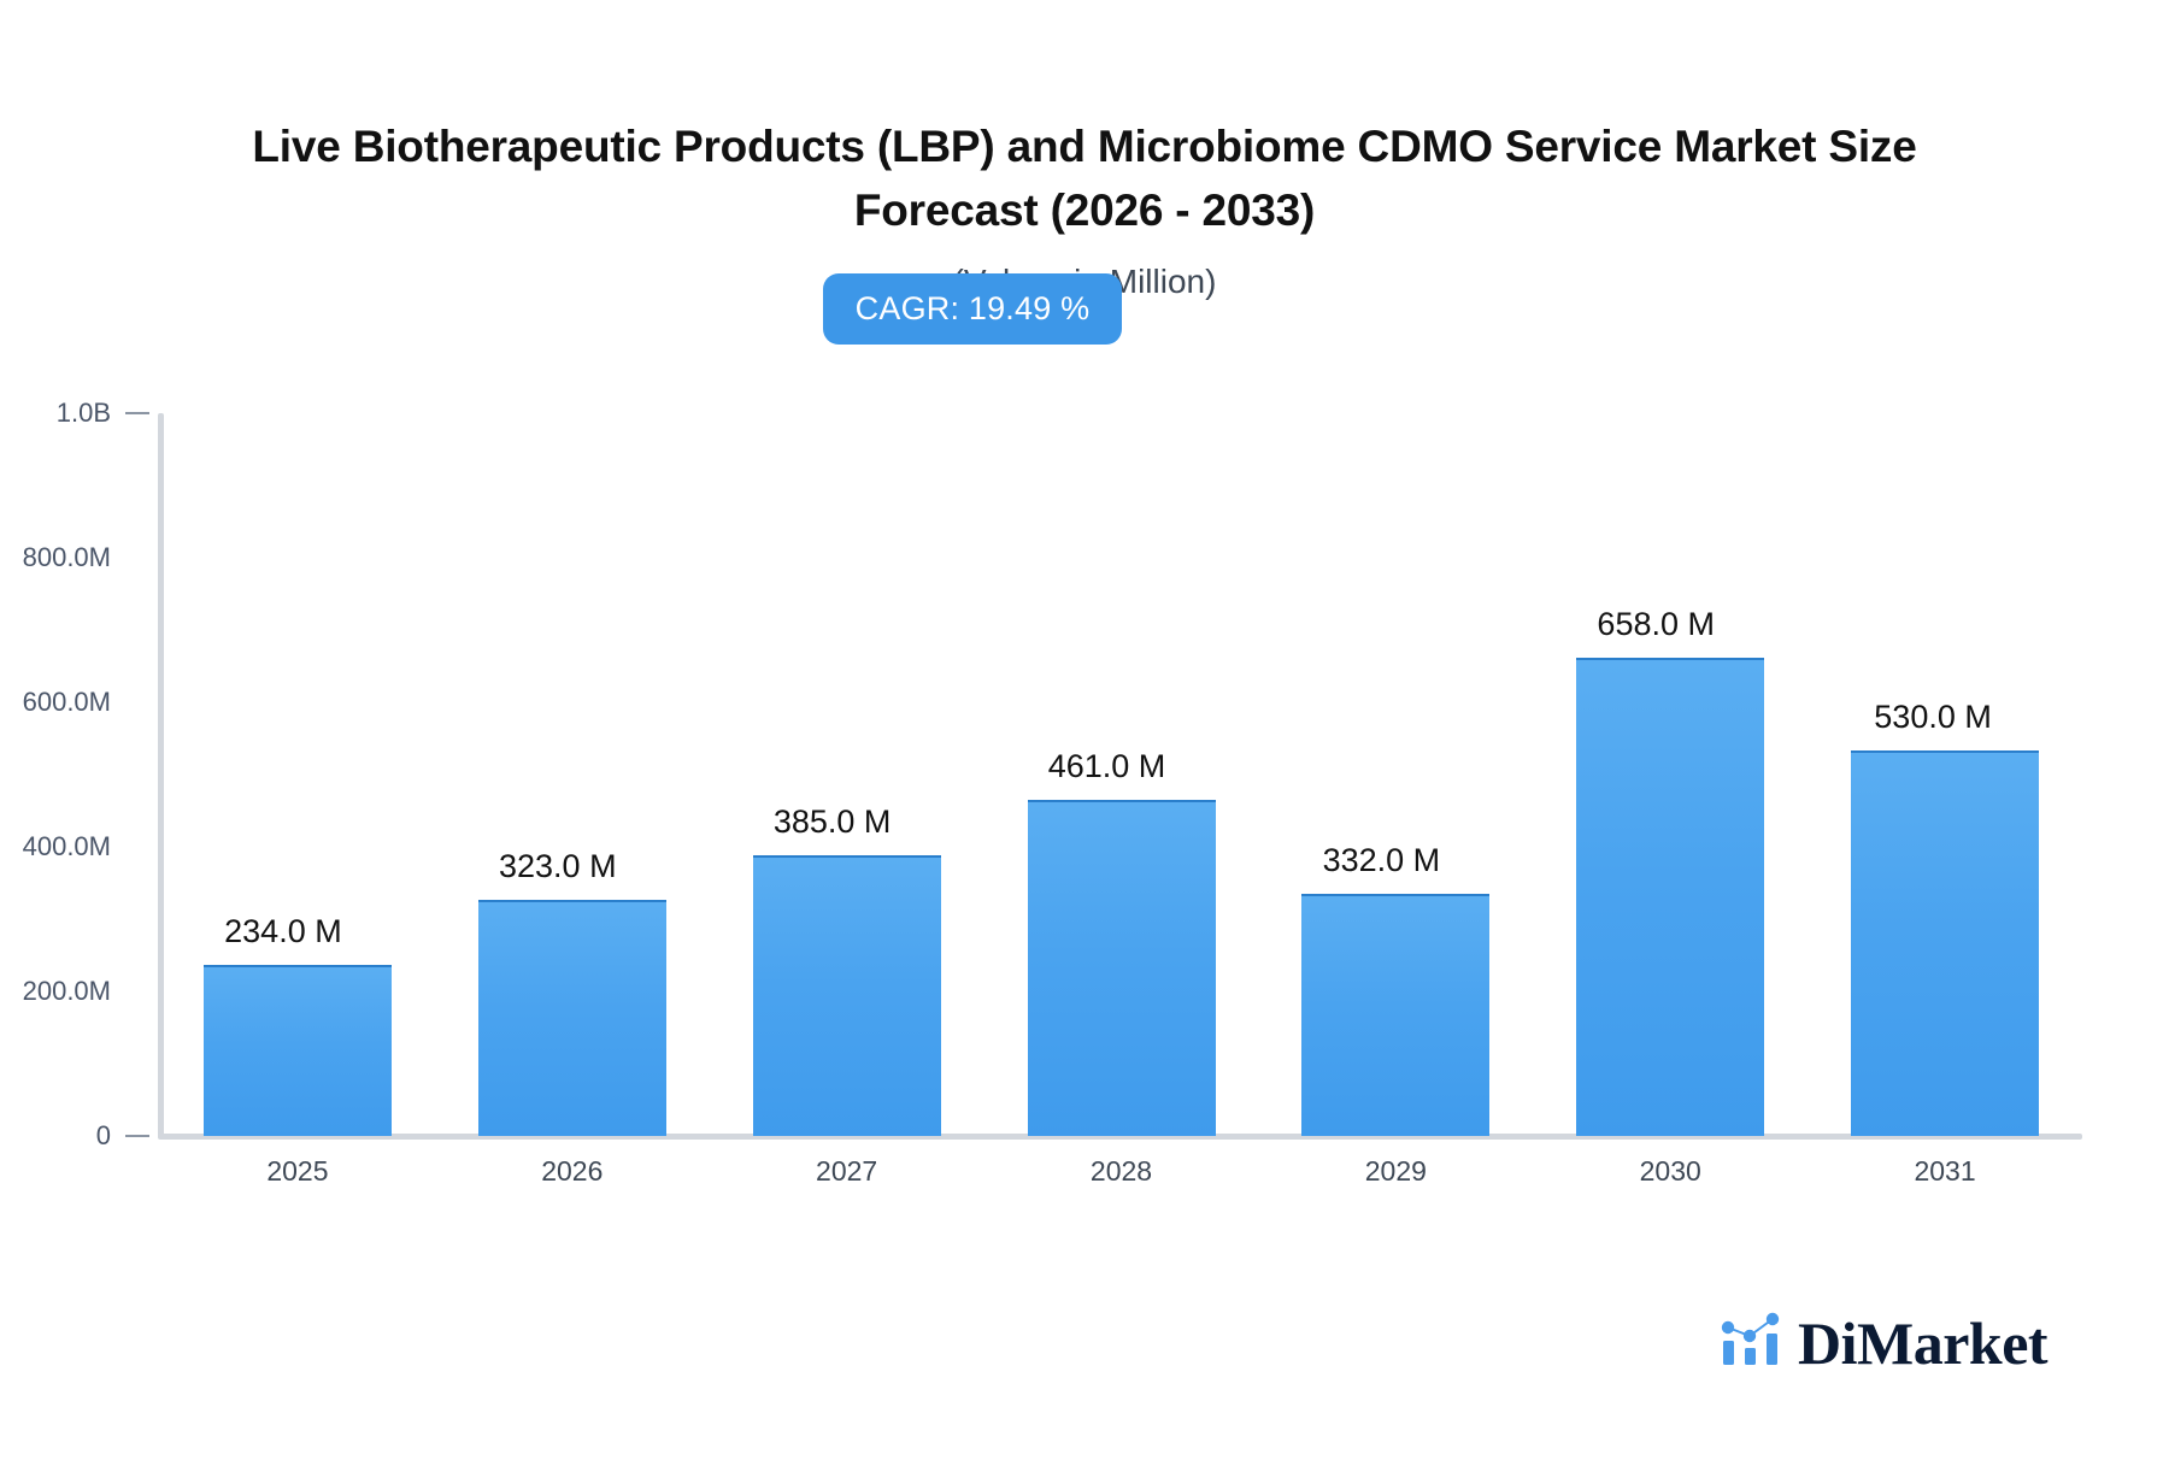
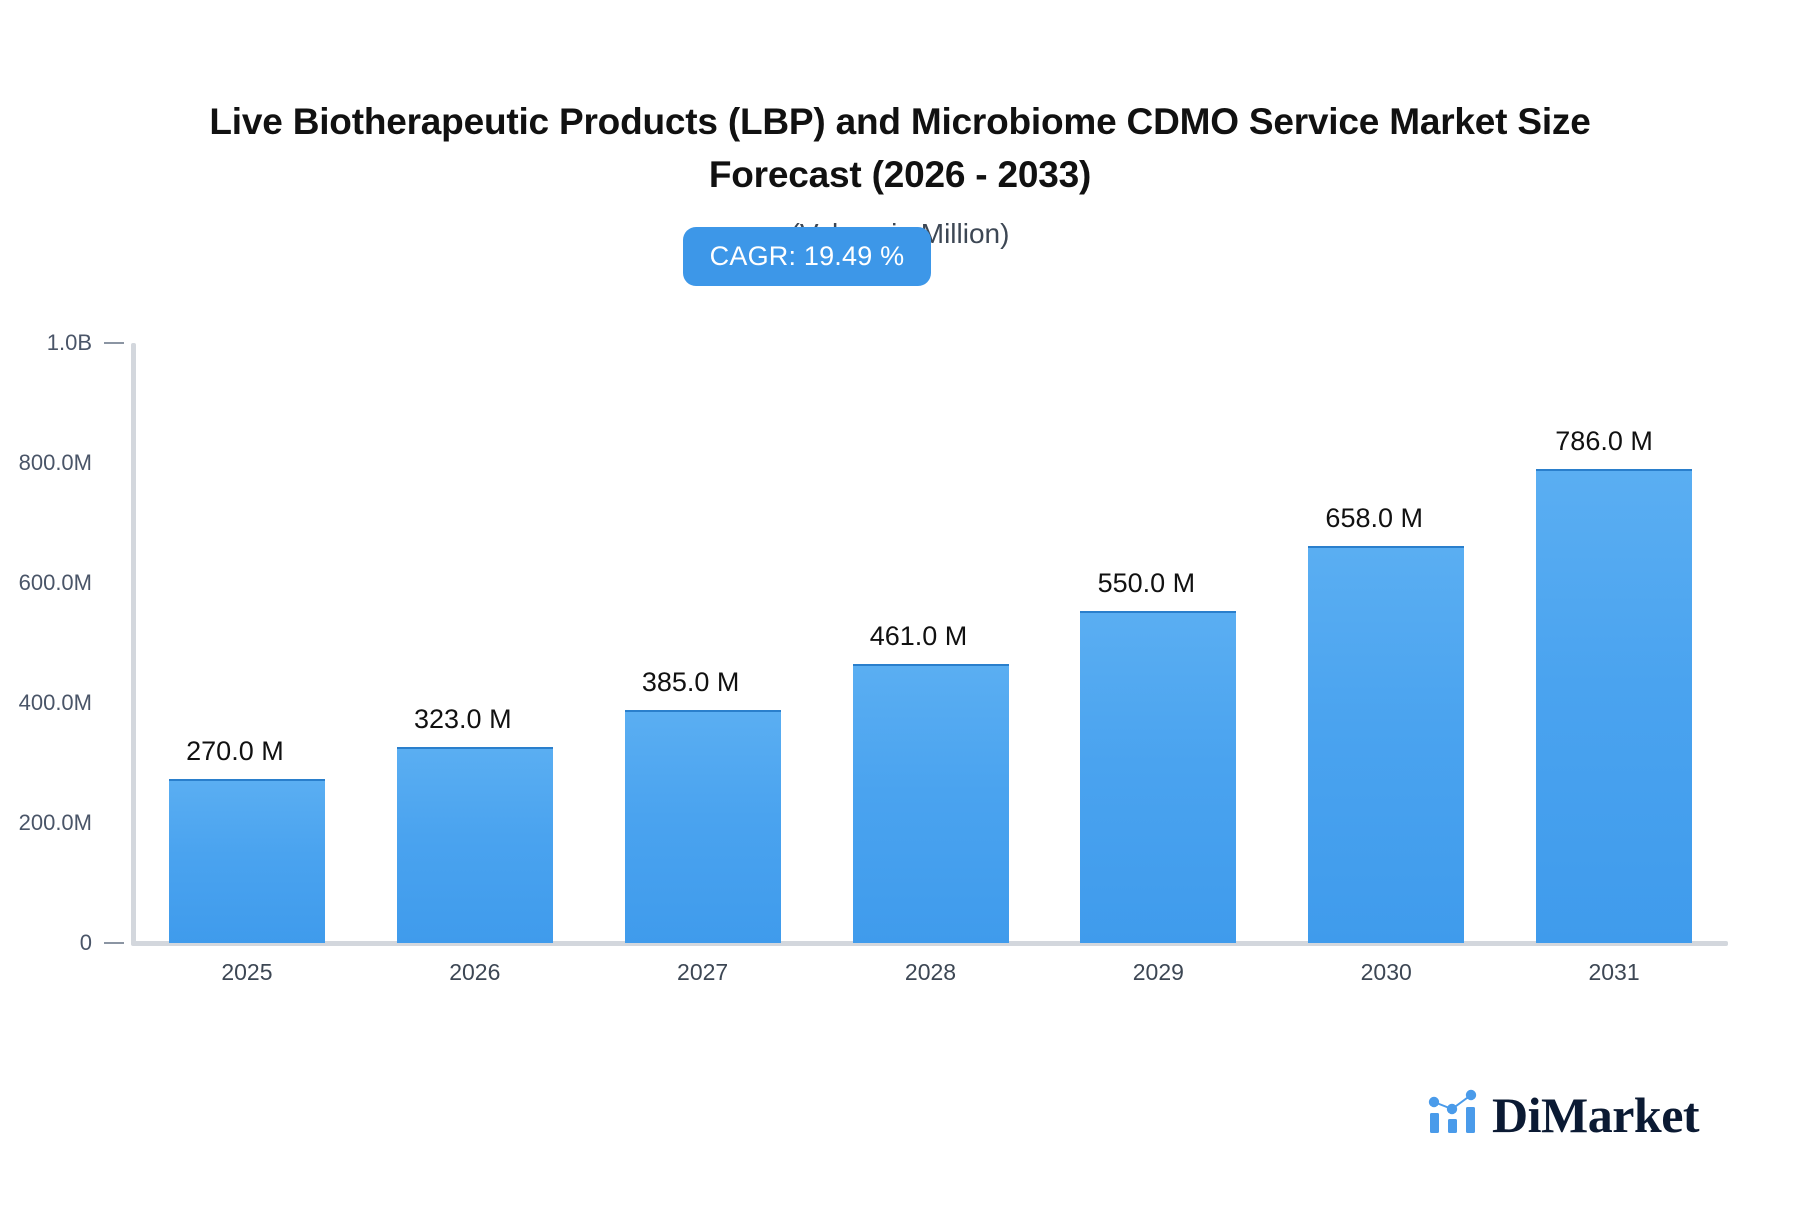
2025: 234.0 -> 270.0
2029: 332.0 -> 550.0
2031: 530.0 -> 786.0
